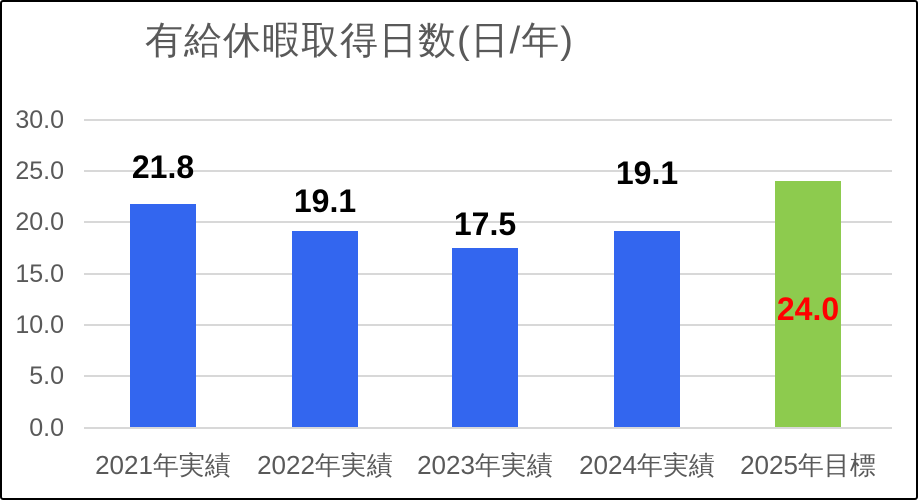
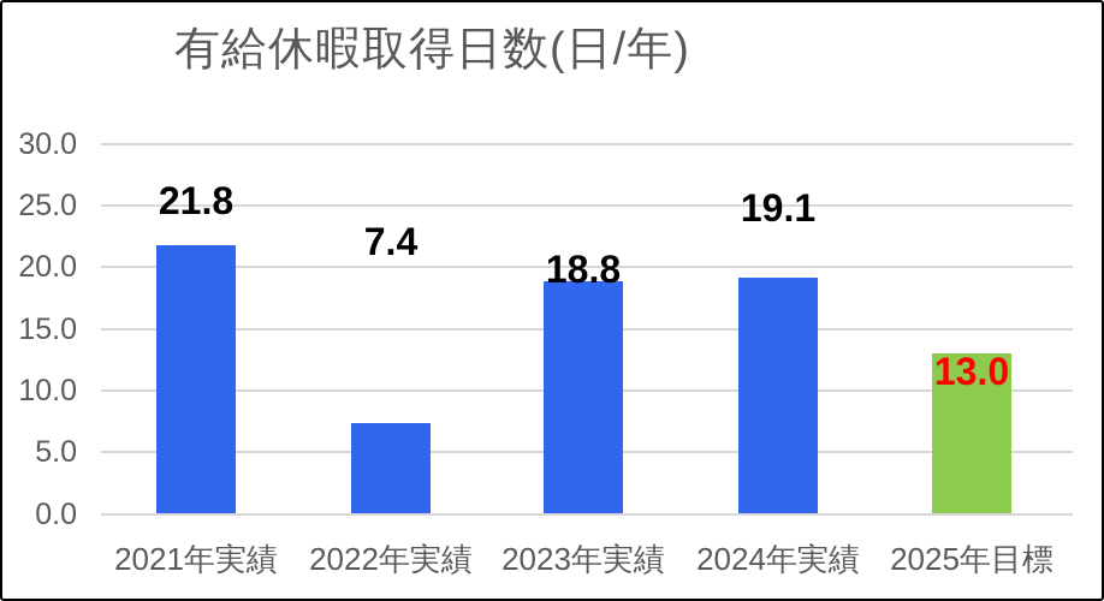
2022年実績: 19.1 -> 7.4
2023年実績: 17.5 -> 18.8
2025年目標: 24.0 -> 13.0
